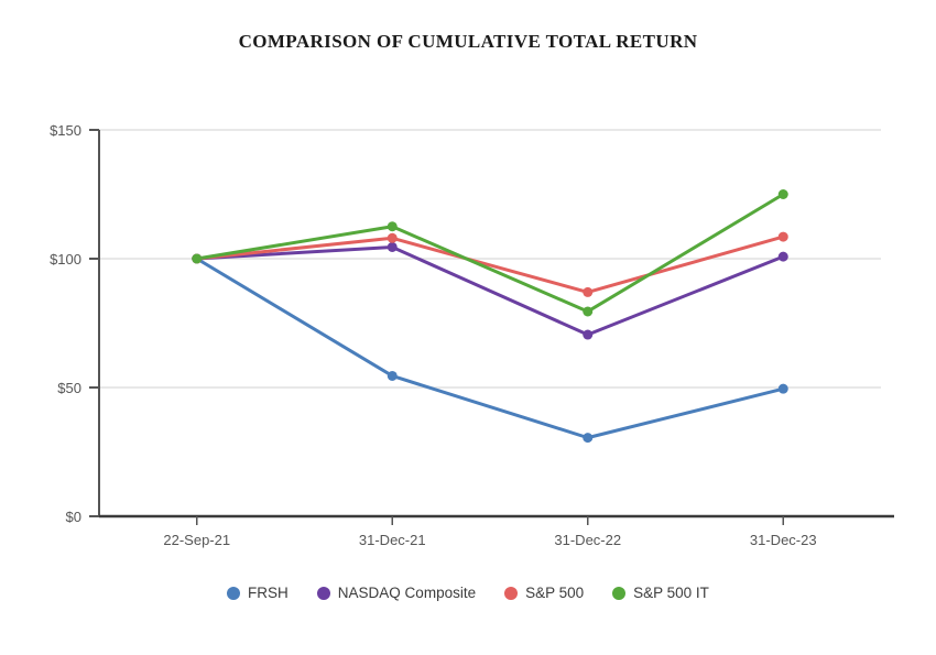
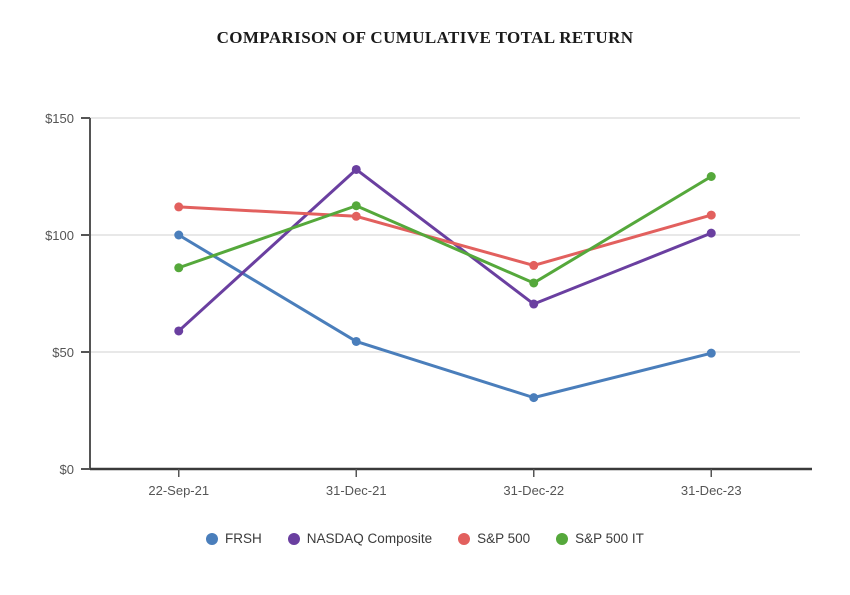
NASDAQ Composite/22-Sep-21: $100 -> $59
S&P 500/22-Sep-21: $100 -> $112
S&P 500 IT/22-Sep-21: $100 -> $86
NASDAQ Composite/31-Dec-21: $104 -> $128
